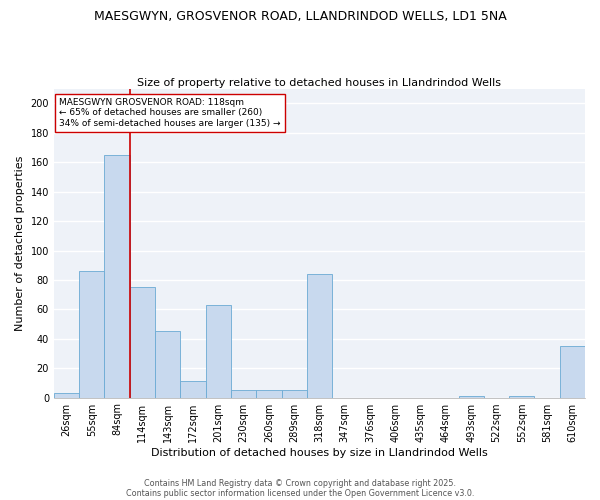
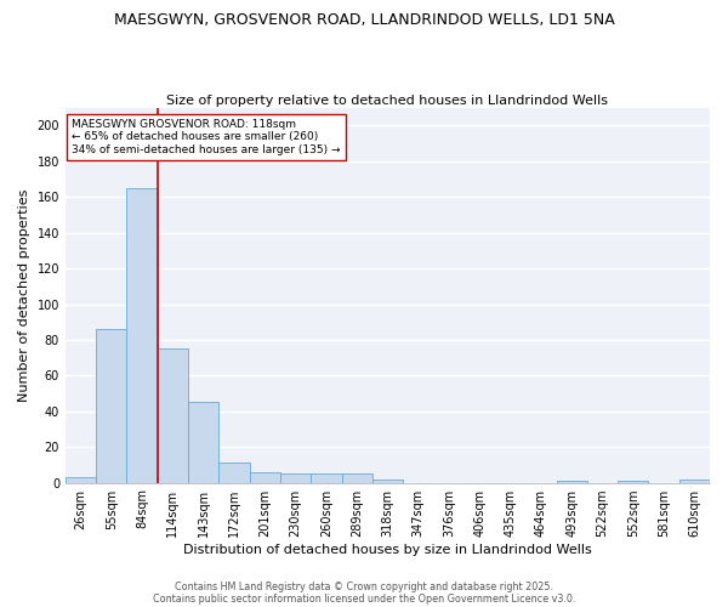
201sqm: 63 -> 6
318sqm: 84 -> 2
610sqm: 35 -> 2
